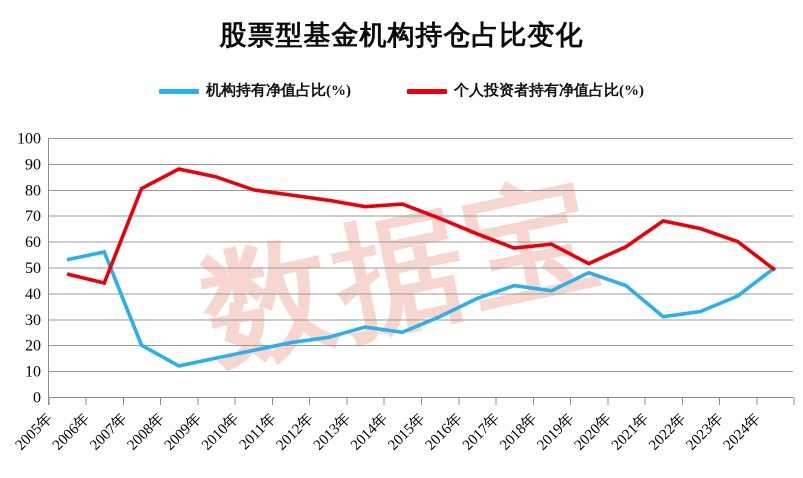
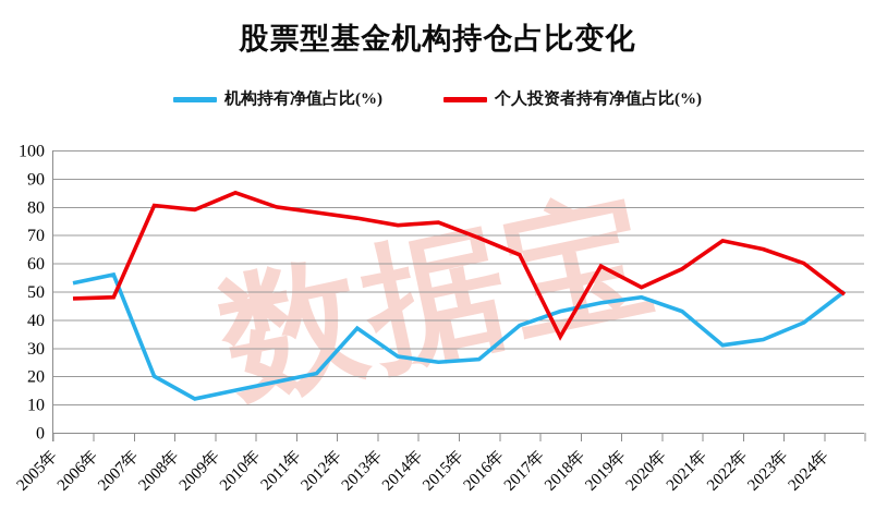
个人投资者持有净值占比(%)/2006年: 44 -> 48
个人投资者持有净值占比(%)/2008年: 88 -> 79
机构持有净值占比(%)/2012年: 23 -> 37
机构持有净值占比(%)/2015年: 31 -> 26
个人投资者持有净值占比(%)/2017年: 58 -> 34
机构持有净值占比(%)/2018年: 41 -> 46
